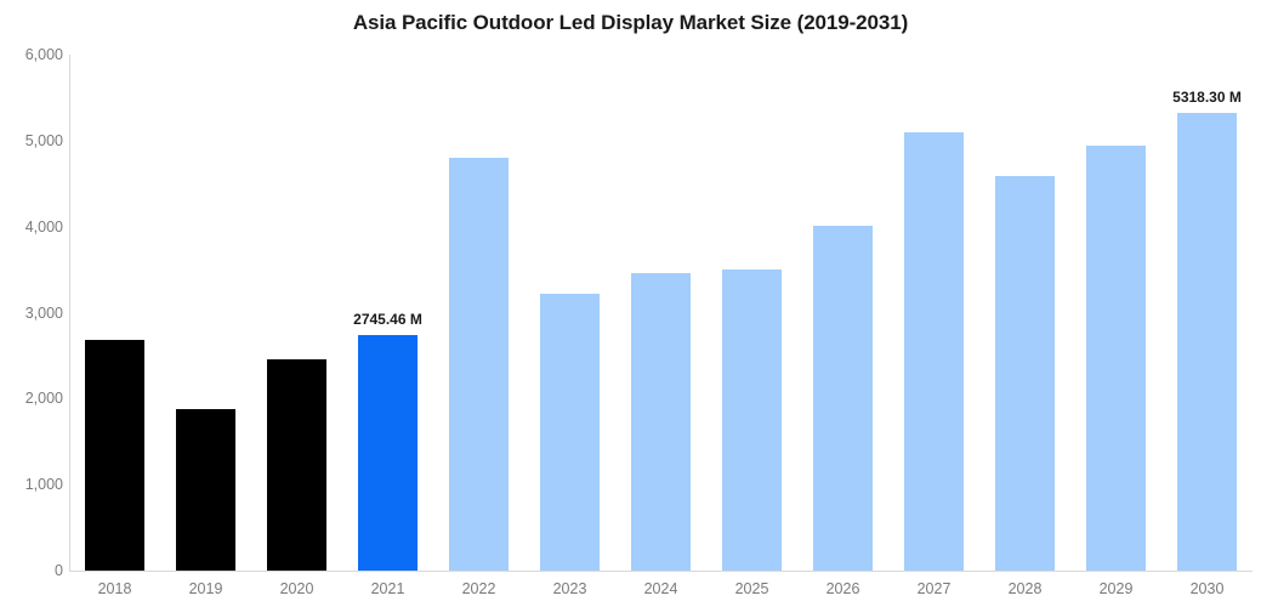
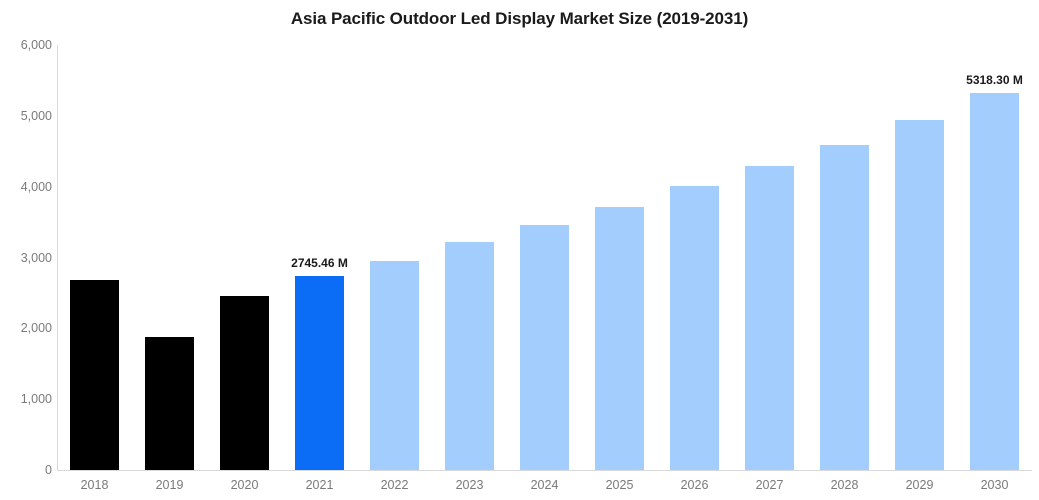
2022: 4800 -> 2900
2025: 3500 -> 3700
2027: 5100 -> 4300
